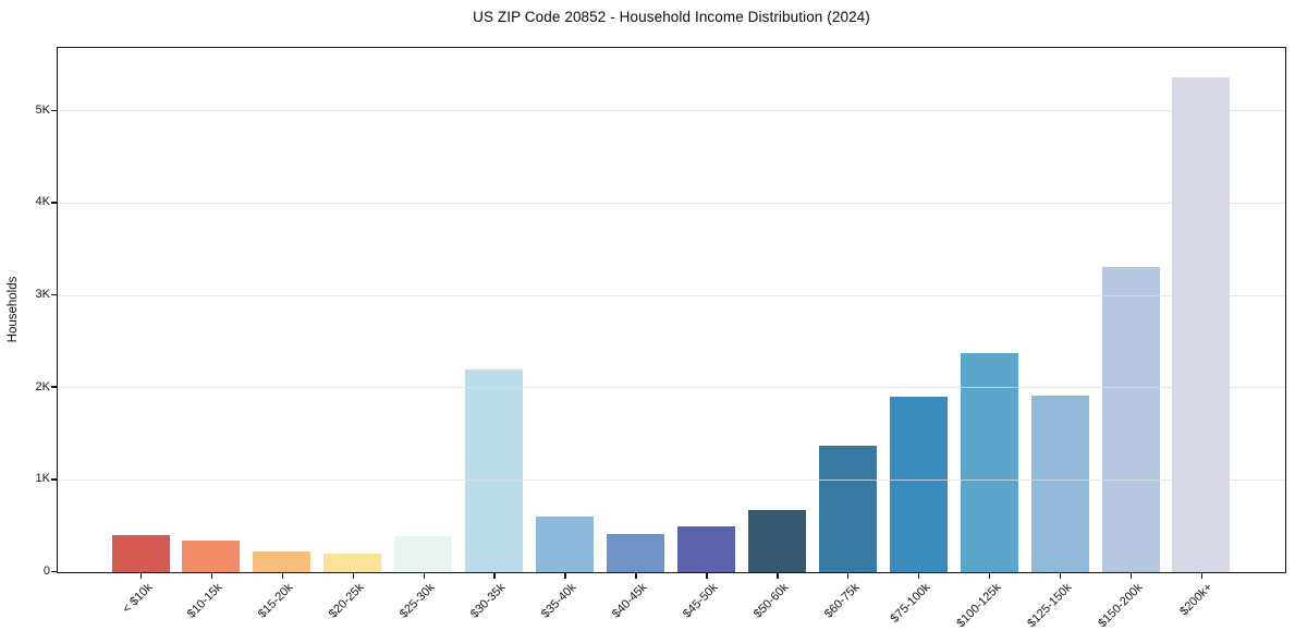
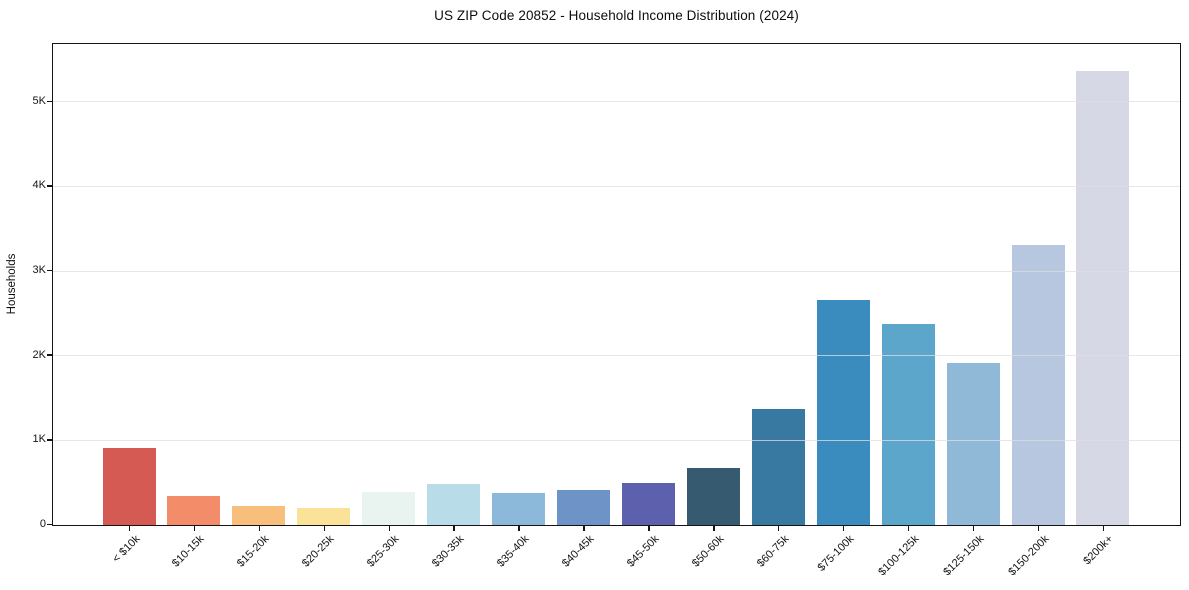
< $10k: 0.4K -> 0.9K
$30-35k: 2.2K -> 0.5K
$35-40k: 0.6K -> 0.4K
$75-100k: 1.9K -> 2.7K
